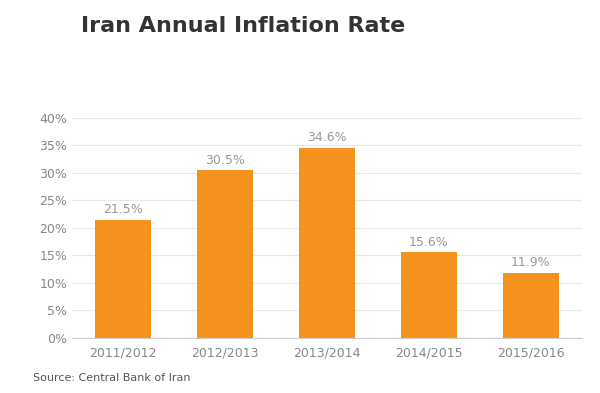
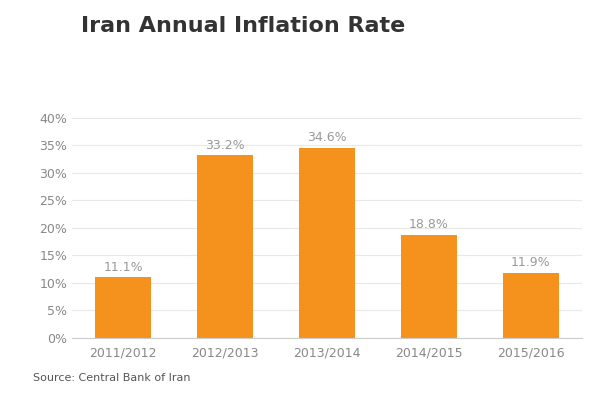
2011/2012: 21.5% -> 11.1%
2012/2013: 30.5% -> 33.2%
2014/2015: 15.6% -> 18.8%
